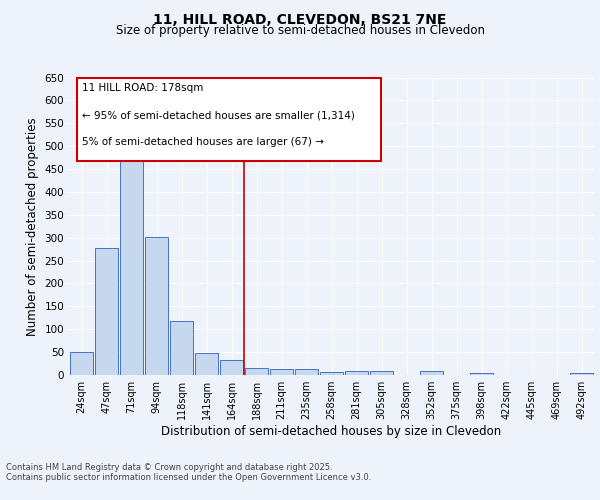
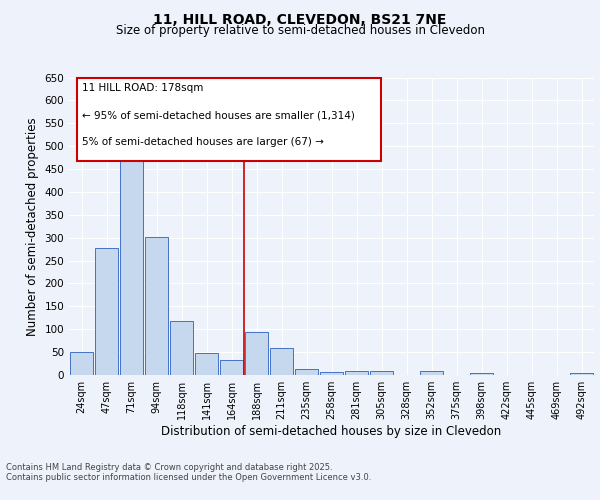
188sqm: 16 -> 95
211sqm: 13 -> 60
